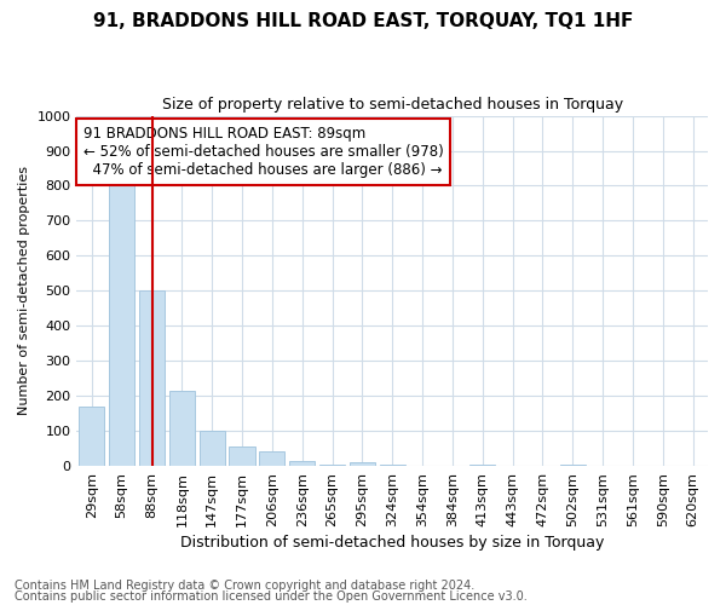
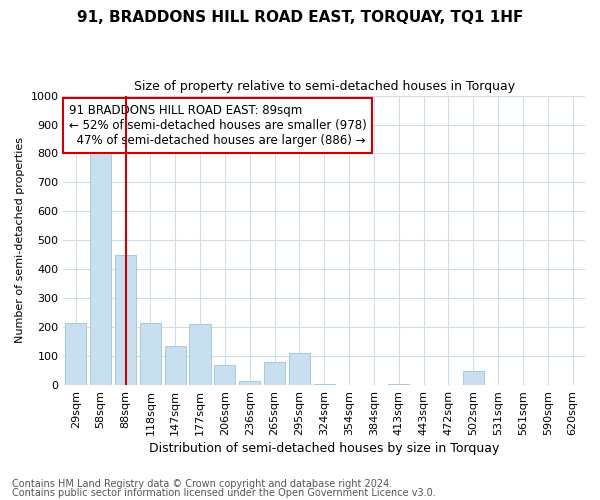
29sqm: 170 -> 215
88sqm: 500 -> 450
147sqm: 100 -> 135
177sqm: 55 -> 210
206sqm: 40 -> 70
265sqm: 5 -> 80
295sqm: 10 -> 110
502sqm: 5 -> 50
